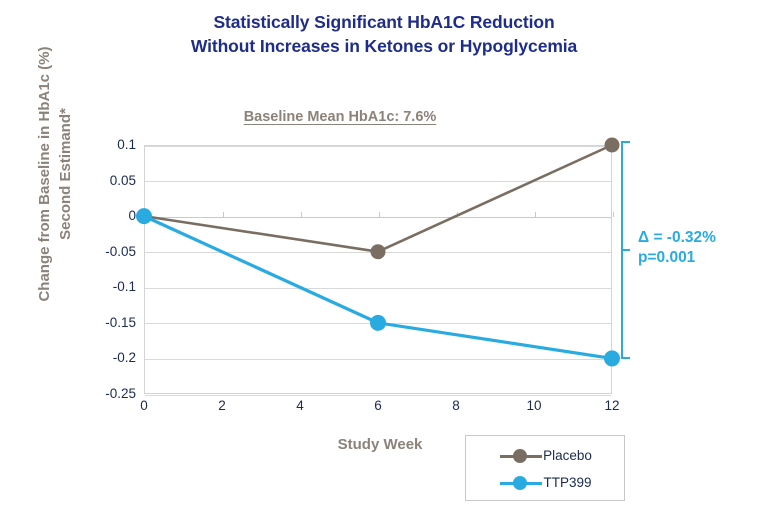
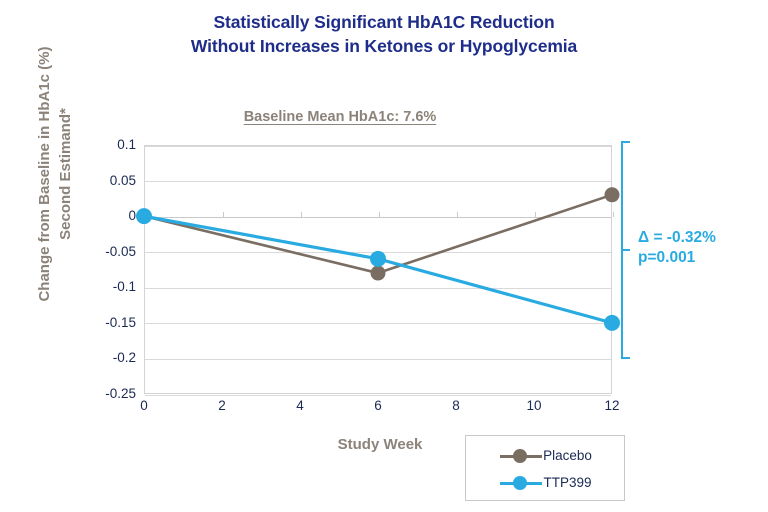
Placebo/6: -0.05 -> -0.08
TTP399/6: -0.15 -> -0.06
Placebo/12: 0.10 -> 0.03
TTP399/12: -0.20 -> -0.15
